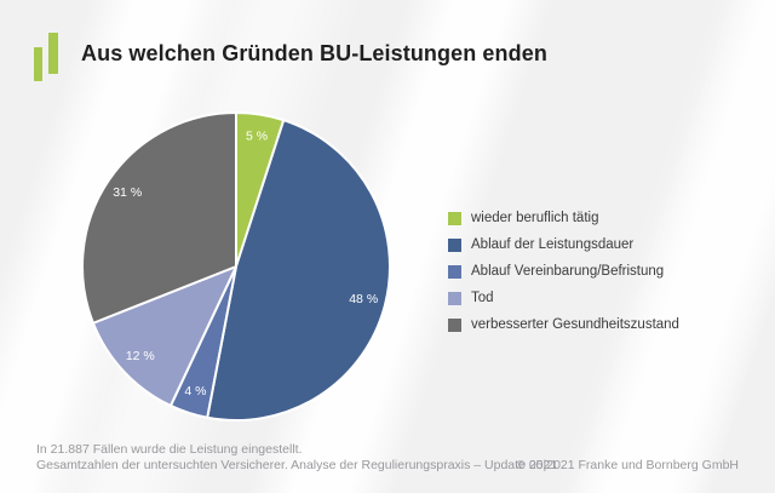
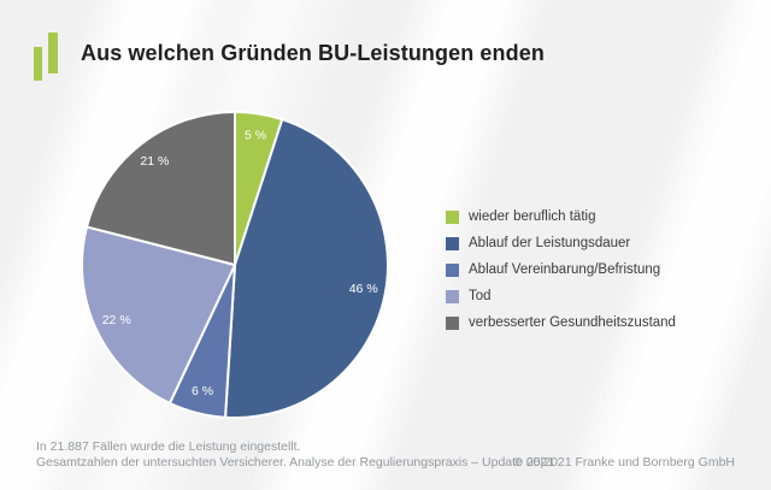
Ablauf der Leistungsdauer: 48 -> 46
Ablauf Vereinbarung/Befristung: 4 -> 6
Tod: 12 -> 22
verbesserter Gesundheitszustand: 31 -> 21
